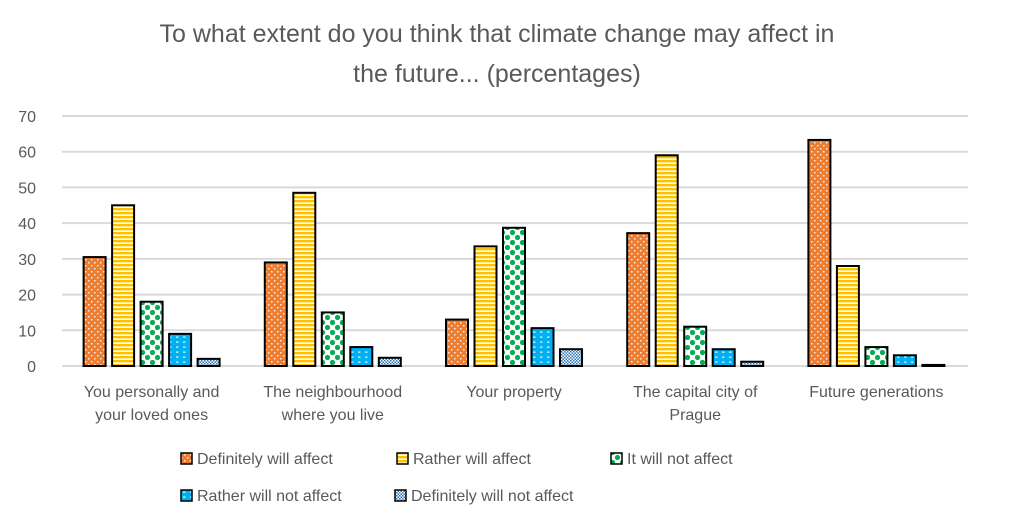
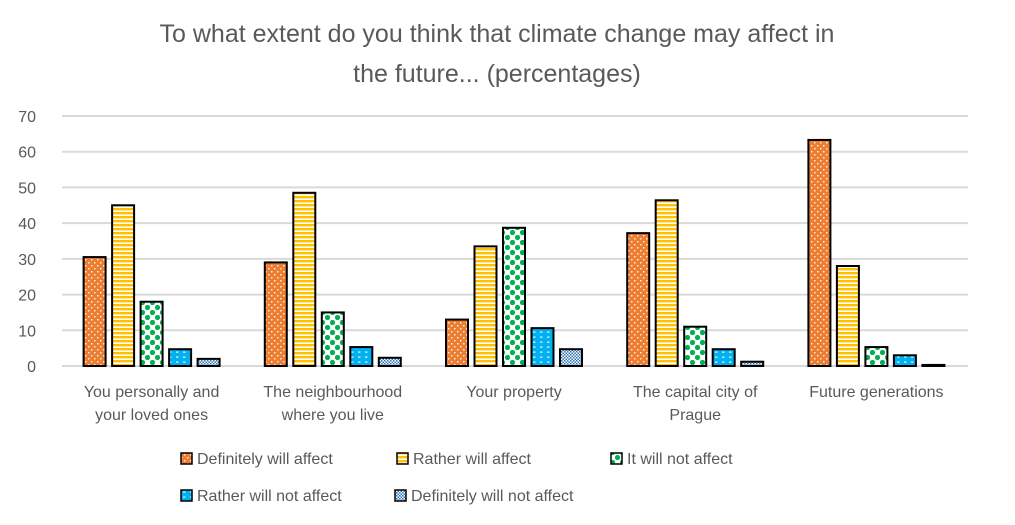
Rather will not affect/You personally and your loved ones: 9 -> 5
Rather will affect/The capital city of Prague: 59 -> 46
